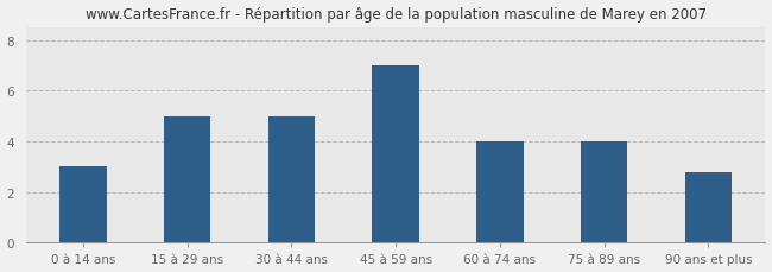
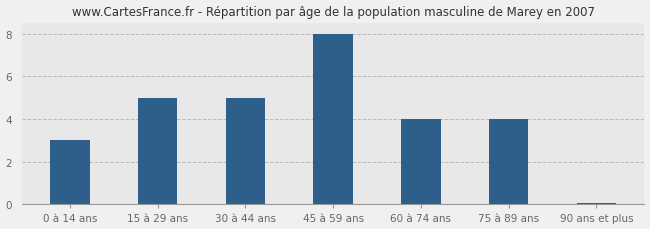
45 à 59 ans: 7.00 -> 8.00
90 ans et plus: 2.80 -> 0.07
